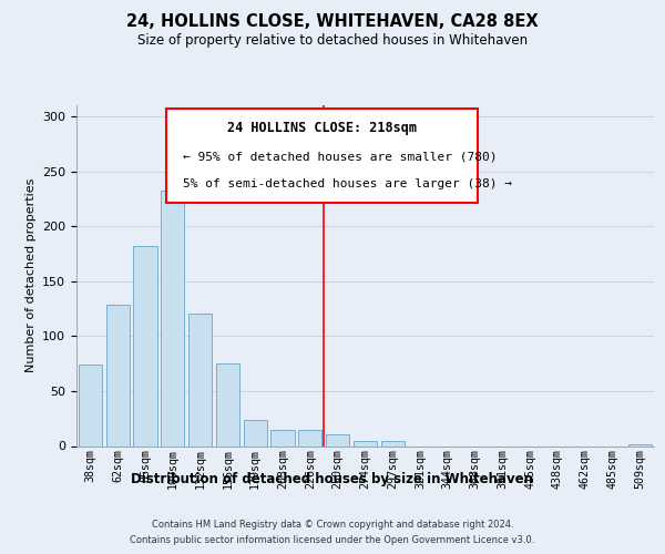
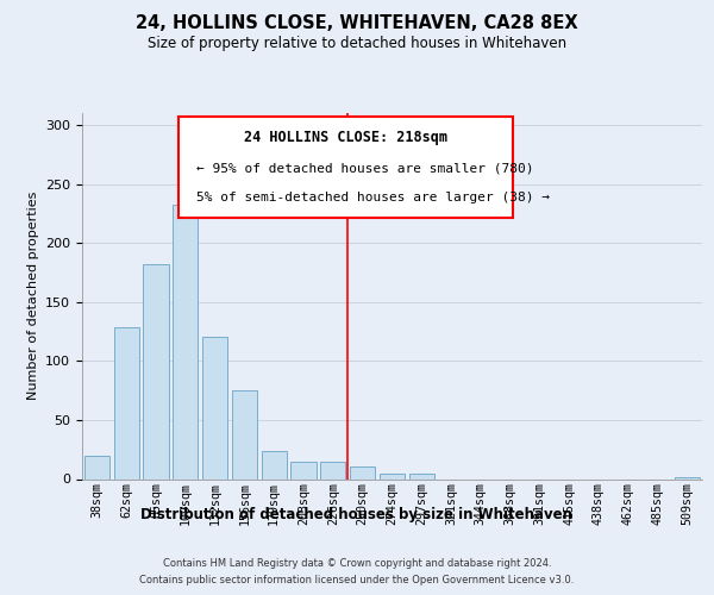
38sqm: 74 -> 20
